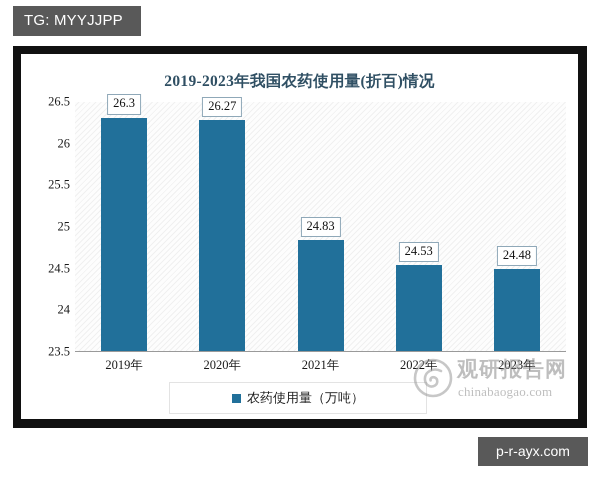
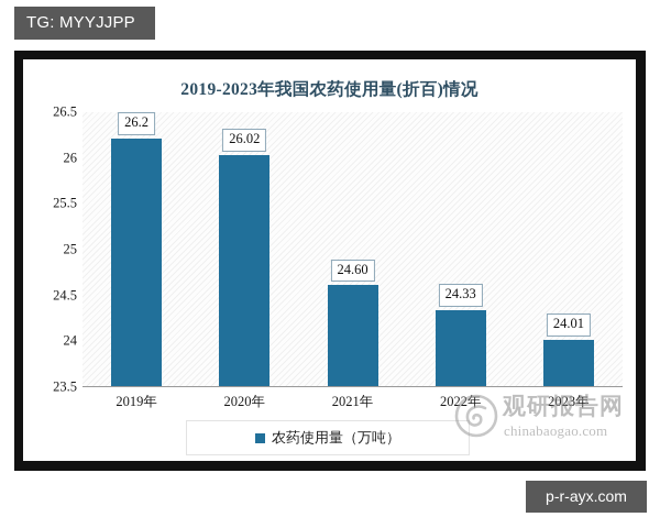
2019年: 26.3 -> 26.2
2020年: 26.27 -> 26.02
2021年: 24.83 -> 24.60
2022年: 24.53 -> 24.33
2023年: 24.48 -> 24.01
